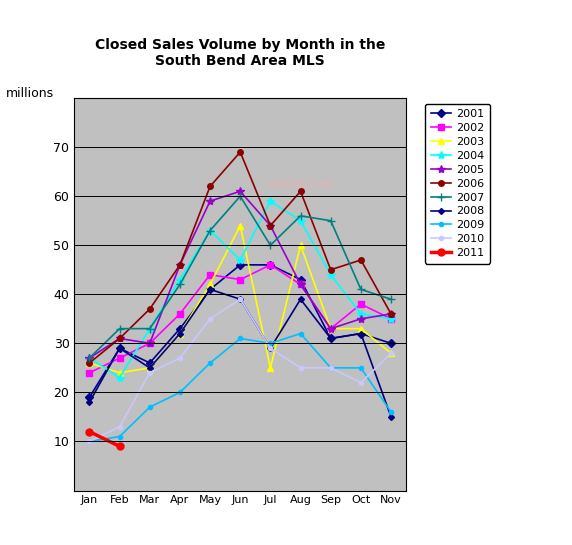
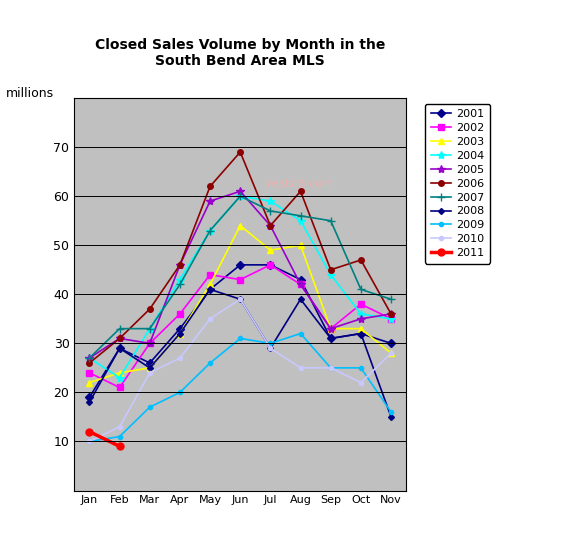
2003/Jan: 26 -> 22
2002/Feb: 27 -> 21
2004/Jun: 47 -> 60
2003/Jul: 25 -> 49
2007/Jul: 50 -> 57
